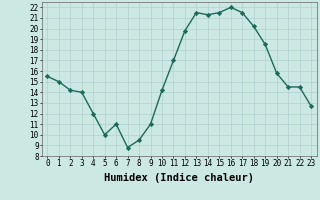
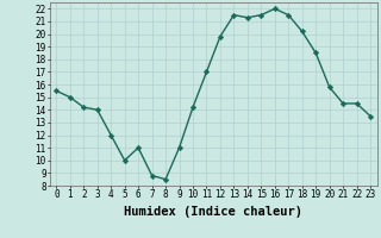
8: 9.5 -> 8.5
23: 12.7 -> 13.5
